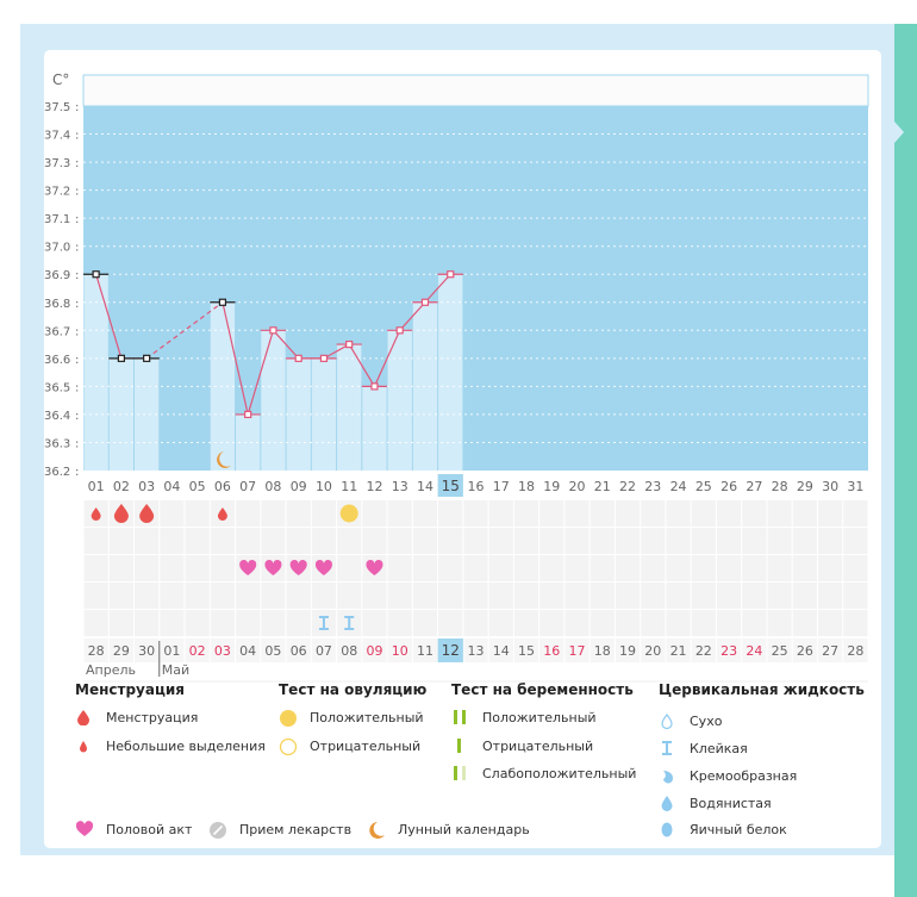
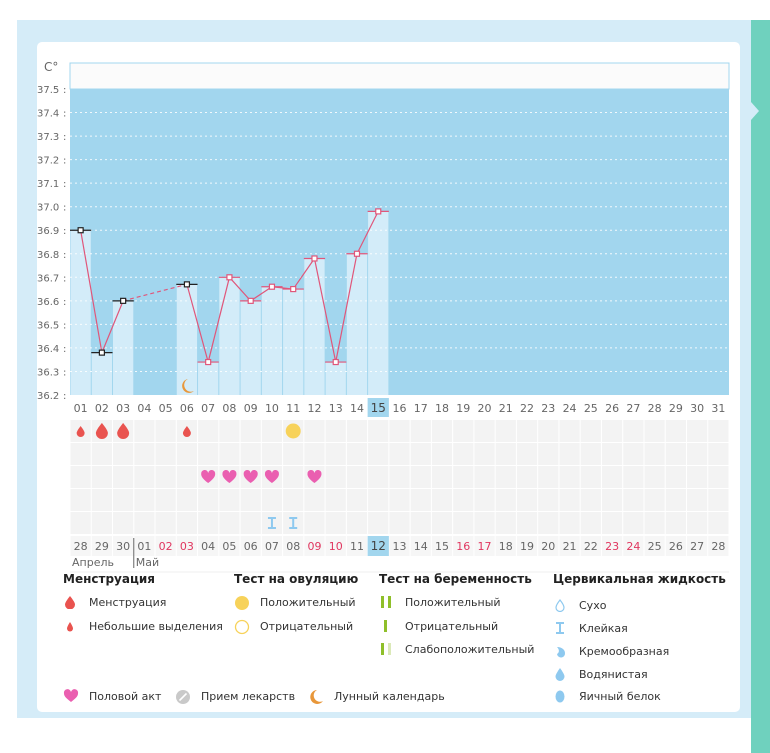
02: 36.60 -> 36.38
06: 36.80 -> 36.67
07: 36.40 -> 36.34
10: 36.60 -> 36.66
12: 36.50 -> 36.78
13: 36.70 -> 36.34
15: 36.90 -> 36.98
